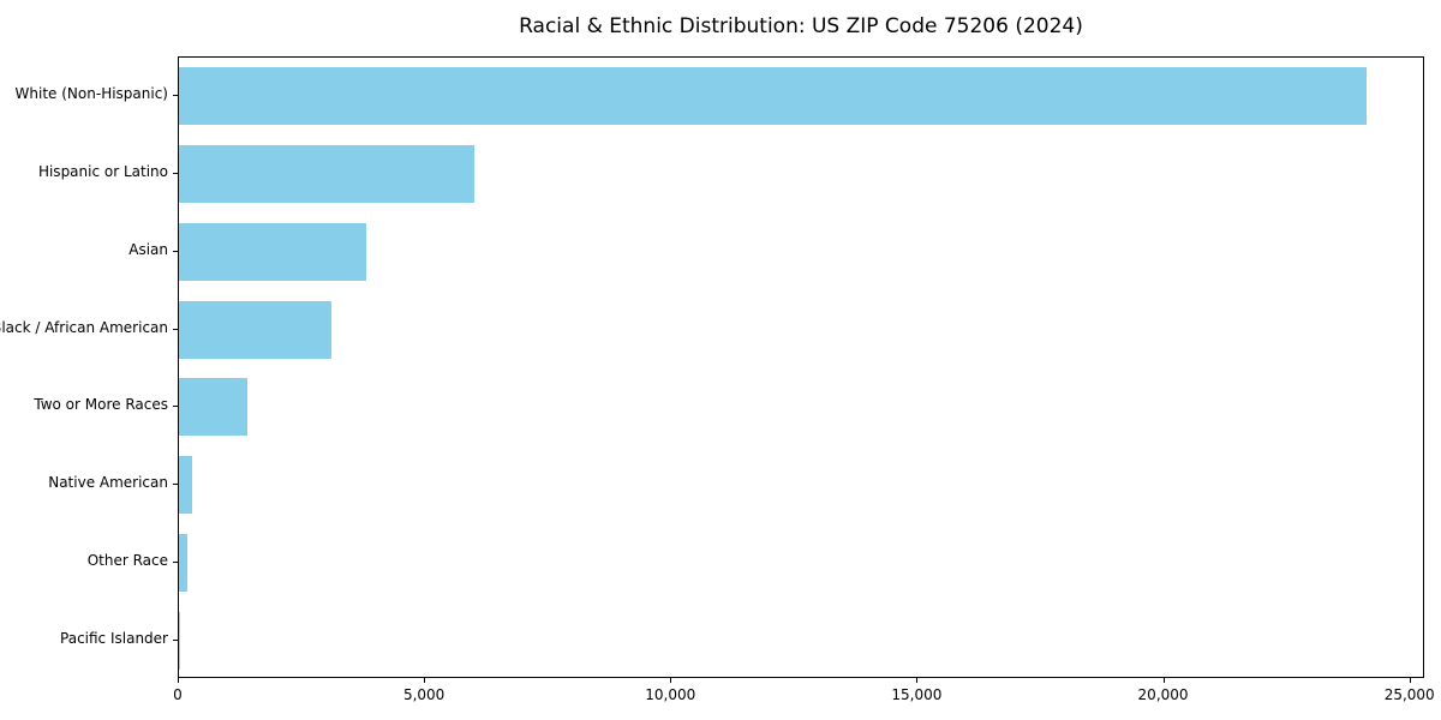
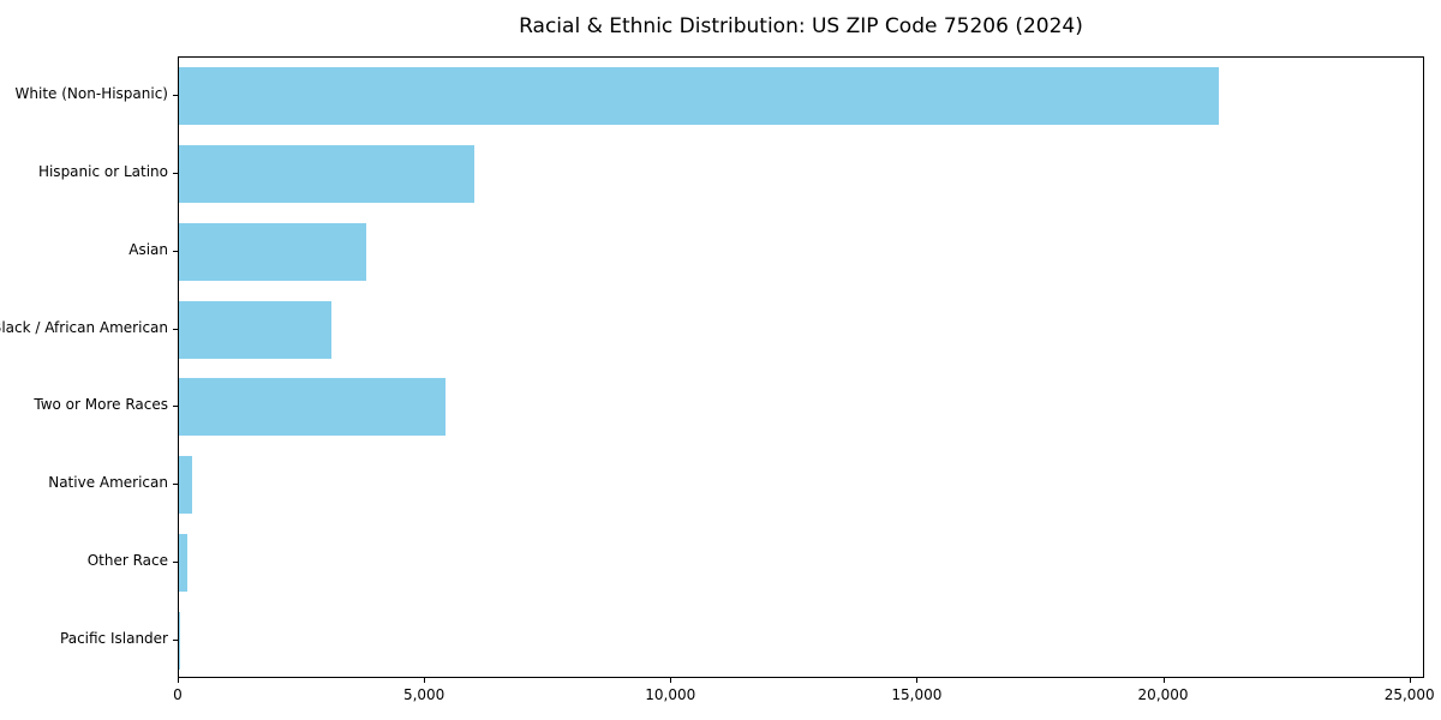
White (Non-Hispanic): 24100 -> 21100
Two or More Races: 1400 -> 5400
